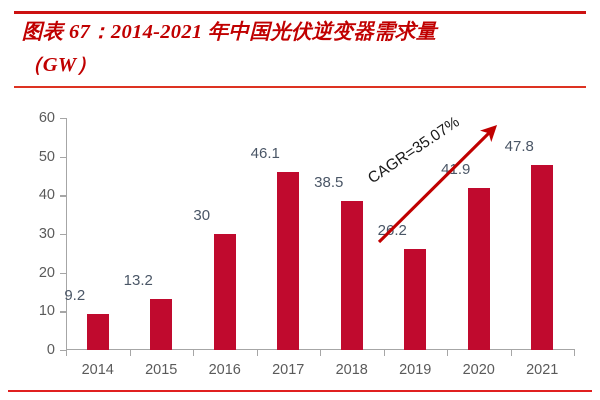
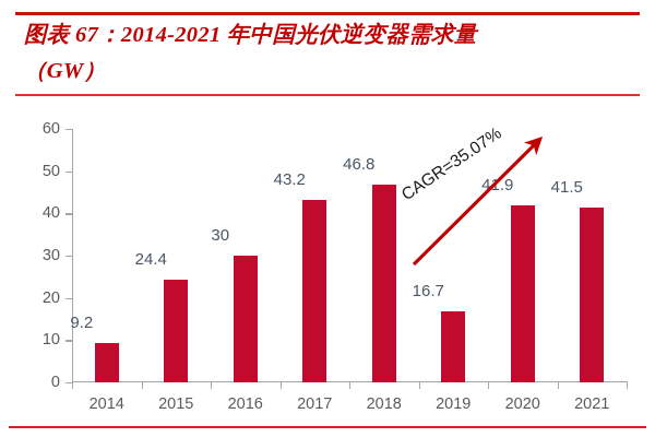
2015: 13.2 -> 24.4
2017: 46.1 -> 43.2
2018: 38.5 -> 46.8
2019: 26.2 -> 16.7
2021: 47.8 -> 41.5
